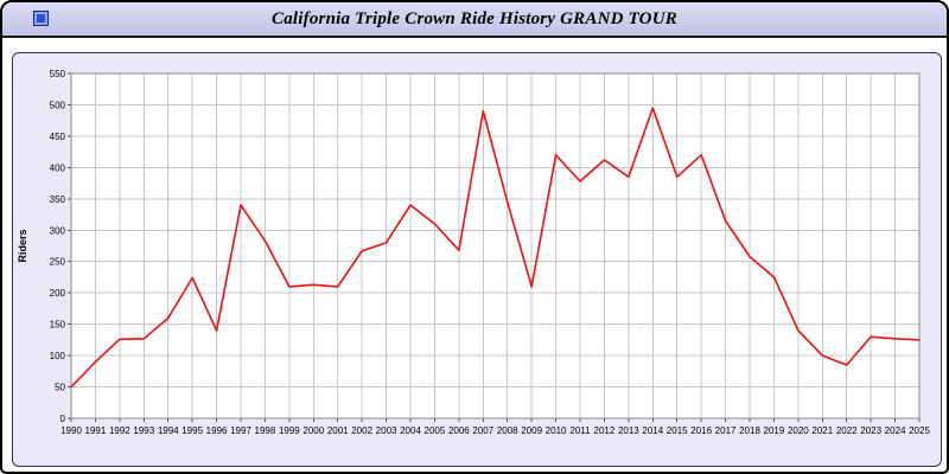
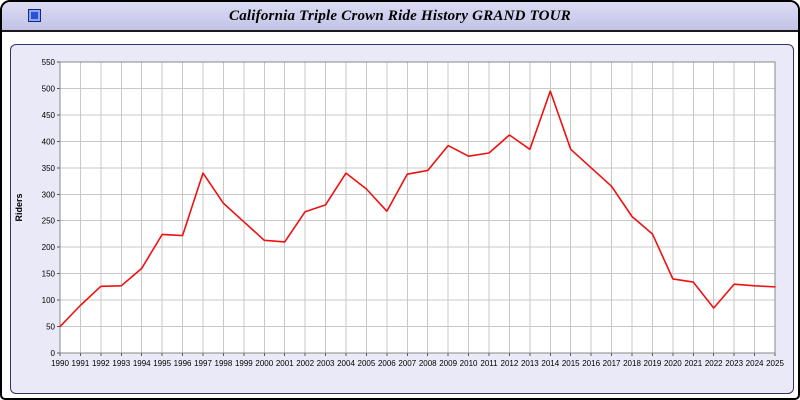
1996: 140 -> 220
1999: 210 -> 250
2007: 490 -> 340
2009: 210 -> 390
2010: 420 -> 370
2016: 420 -> 350
2021: 100 -> 130
